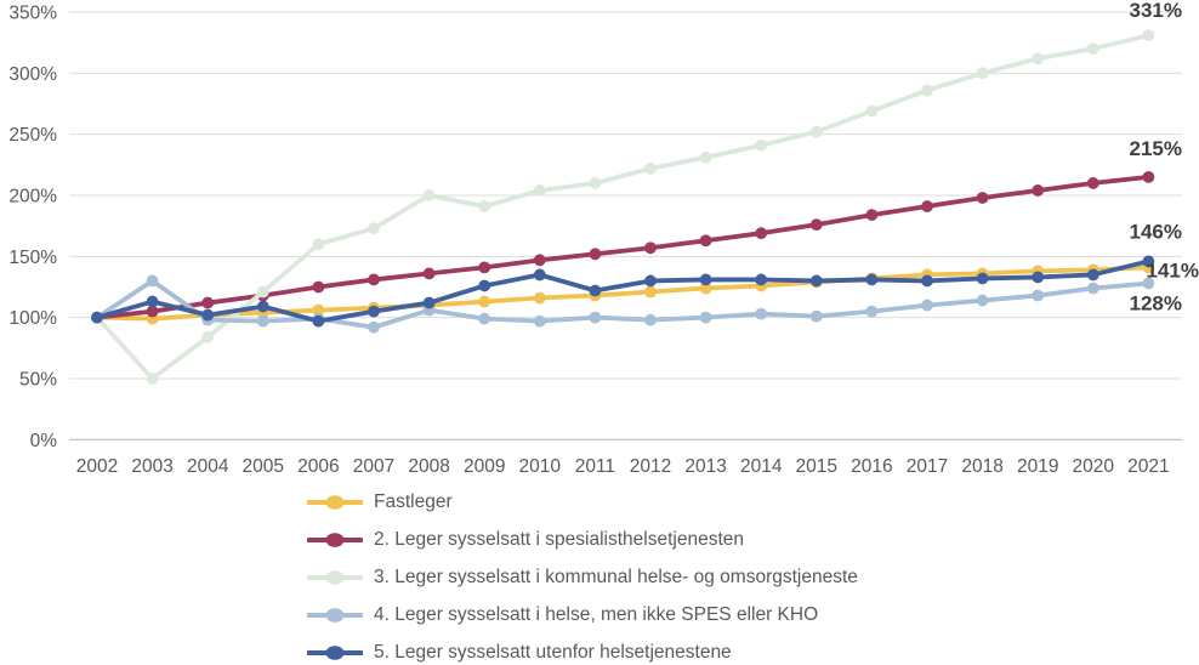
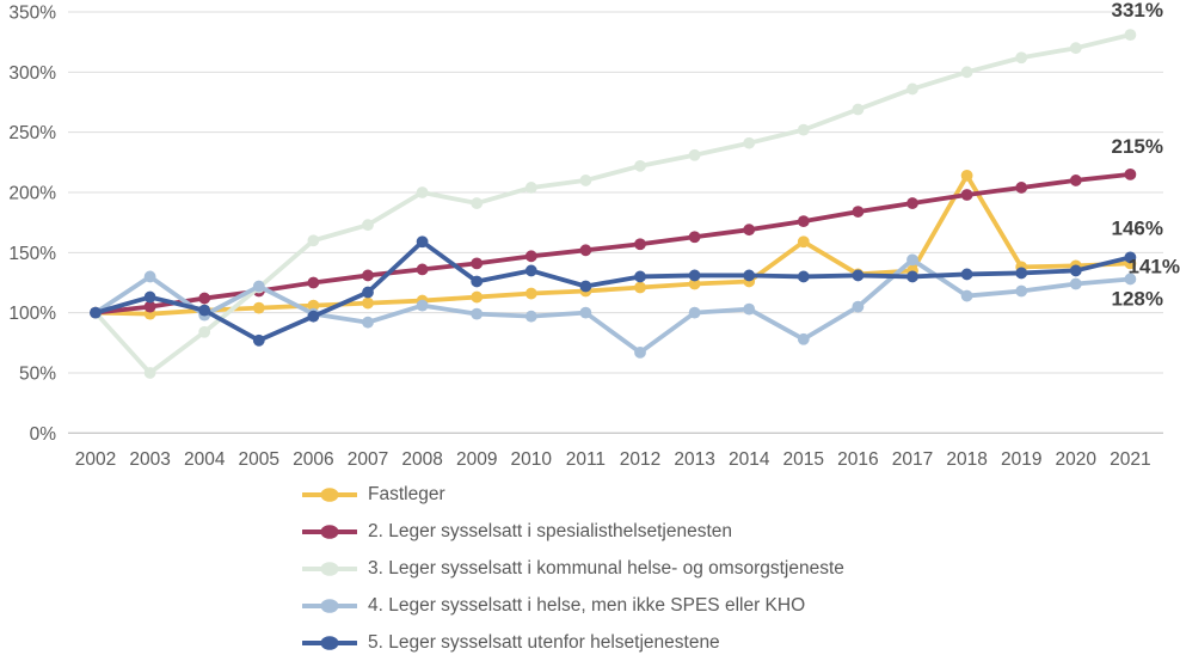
4. Leger sysselsatt i helse, men ikke SPES eller KHO/2005: 97% -> 122%
5. Leger sysselsatt utenfor helsetjenestene/2005: 109% -> 77%
5. Leger sysselsatt utenfor helsetjenestene/2007: 105% -> 117%
5. Leger sysselsatt utenfor helsetjenestene/2008: 112% -> 159%
4. Leger sysselsatt i helse, men ikke SPES eller KHO/2012: 98% -> 67%
Fastleger/2015: 129% -> 159%
4. Leger sysselsatt i helse, men ikke SPES eller KHO/2015: 101% -> 78%
4. Leger sysselsatt i helse, men ikke SPES eller KHO/2017: 110% -> 144%
Fastleger/2018: 136% -> 214%
